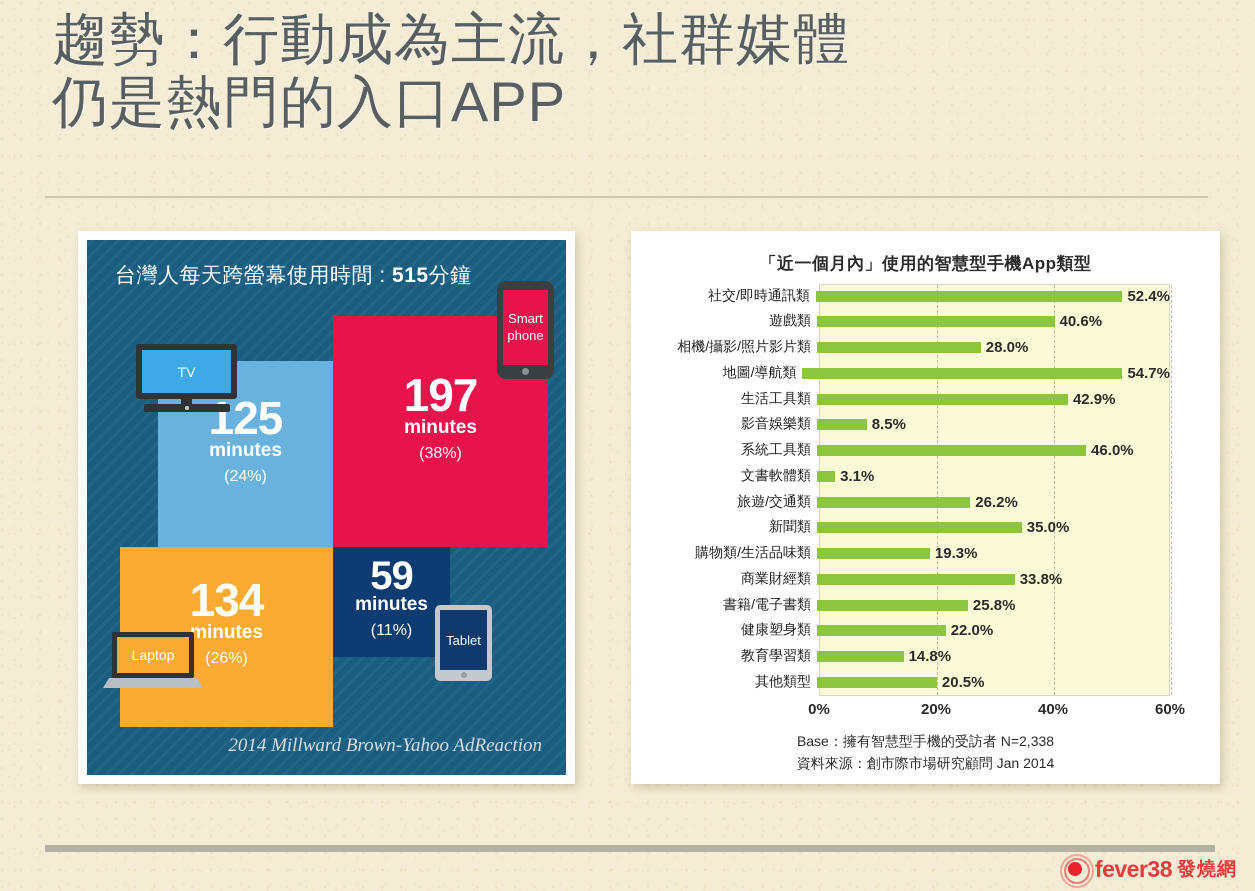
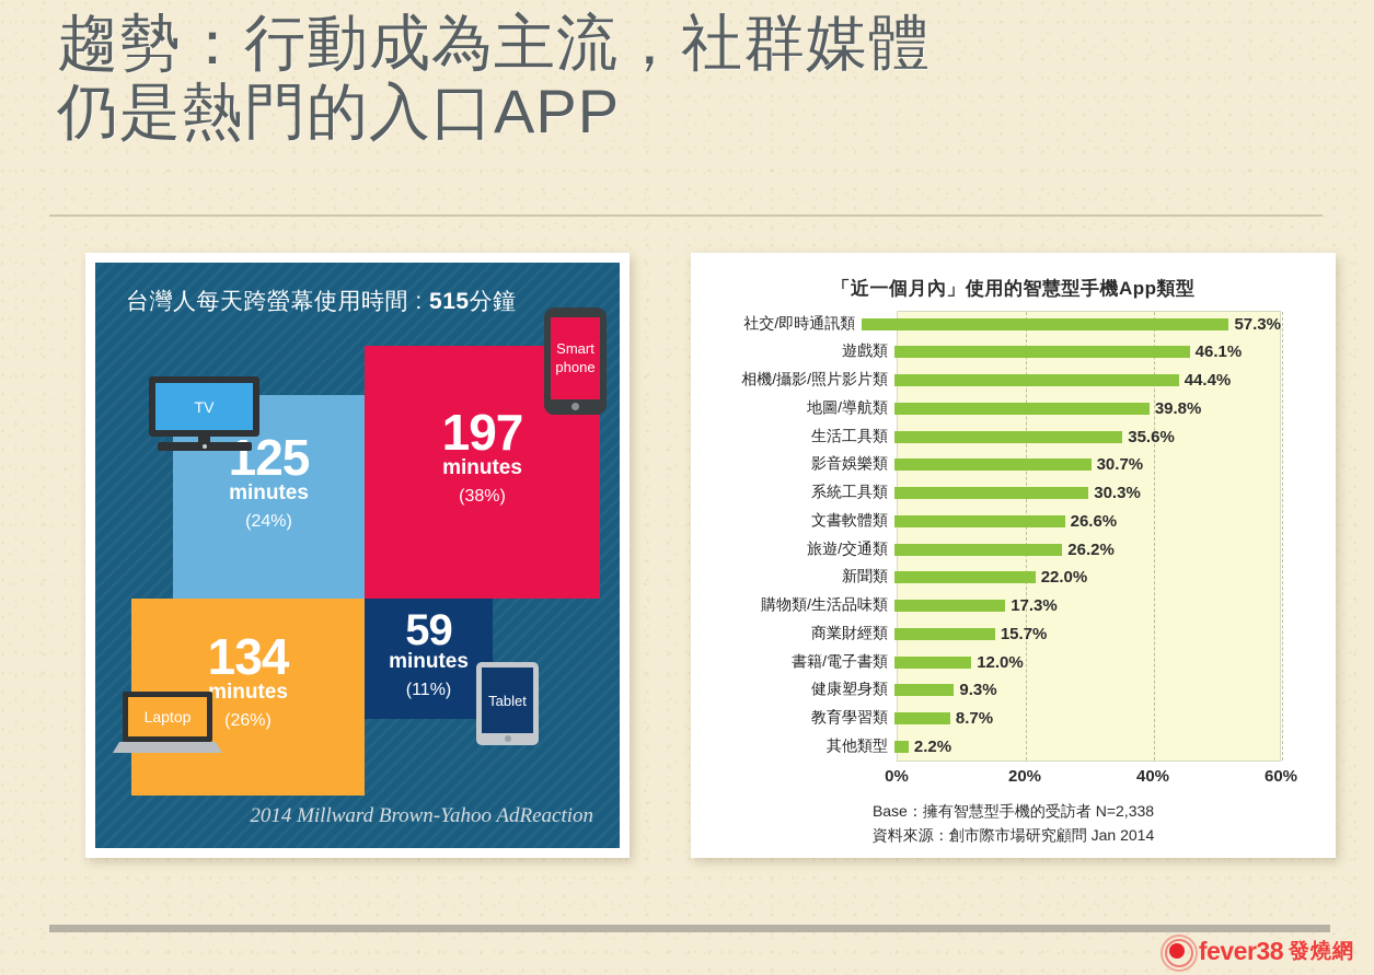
社交/即時通訊類: 52.4% -> 57.3%
遊戲類: 40.6% -> 46.1%
相機/攝影/照片影片類: 28.0% -> 44.4%
地圖/導航類: 54.7% -> 39.8%
生活工具類: 42.9% -> 35.6%
影音娛樂類: 8.5% -> 30.7%
系統工具類: 46.0% -> 30.3%
文書軟體類: 3.1% -> 26.6%
新聞類: 35.0% -> 22.0%
購物類/生活品味類: 19.3% -> 17.3%
商業財經類: 33.8% -> 15.7%
書籍/電子書類: 25.8% -> 12.0%
健康塑身類: 22.0% -> 9.3%
教育學習類: 14.8% -> 8.7%
其他類型: 20.5% -> 2.2%
